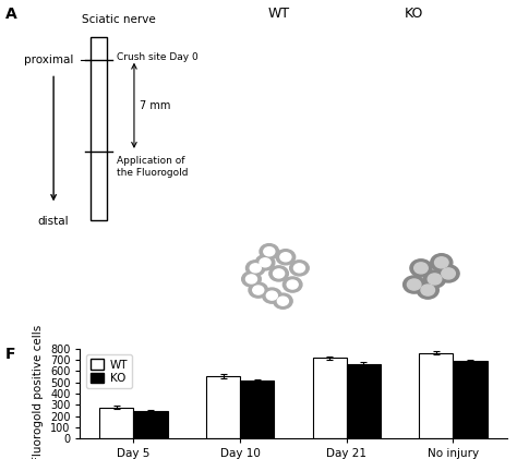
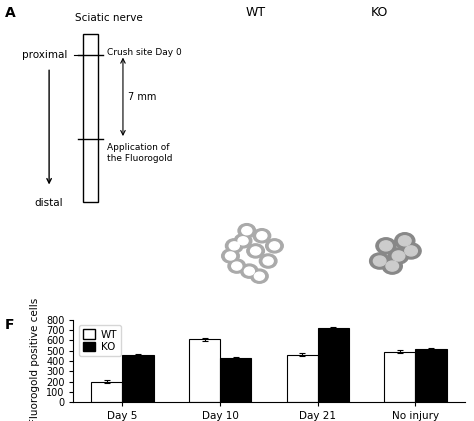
WT/Day 5: 280 -> 200
KO/Day 5: 250 -> 460
WT/Day 10: 560 -> 610
KO/Day 10: 520 -> 430
WT/Day 21: 720 -> 460
KO/Day 21: 670 -> 720
WT/No injury: 760 -> 490
KO/No injury: 690 -> 520
